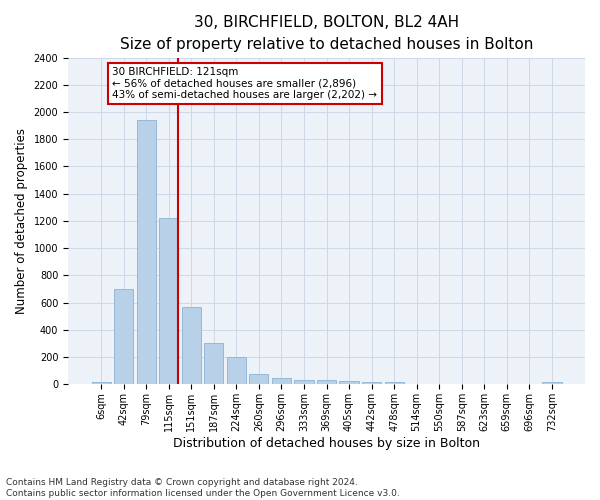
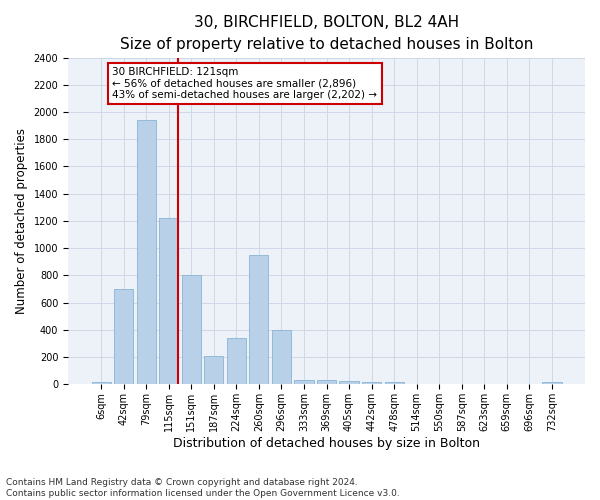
151sqm: 570 -> 800
187sqm: 300 -> 210
224sqm: 200 -> 340
260sqm: 80 -> 950
296sqm: 40 -> 400
